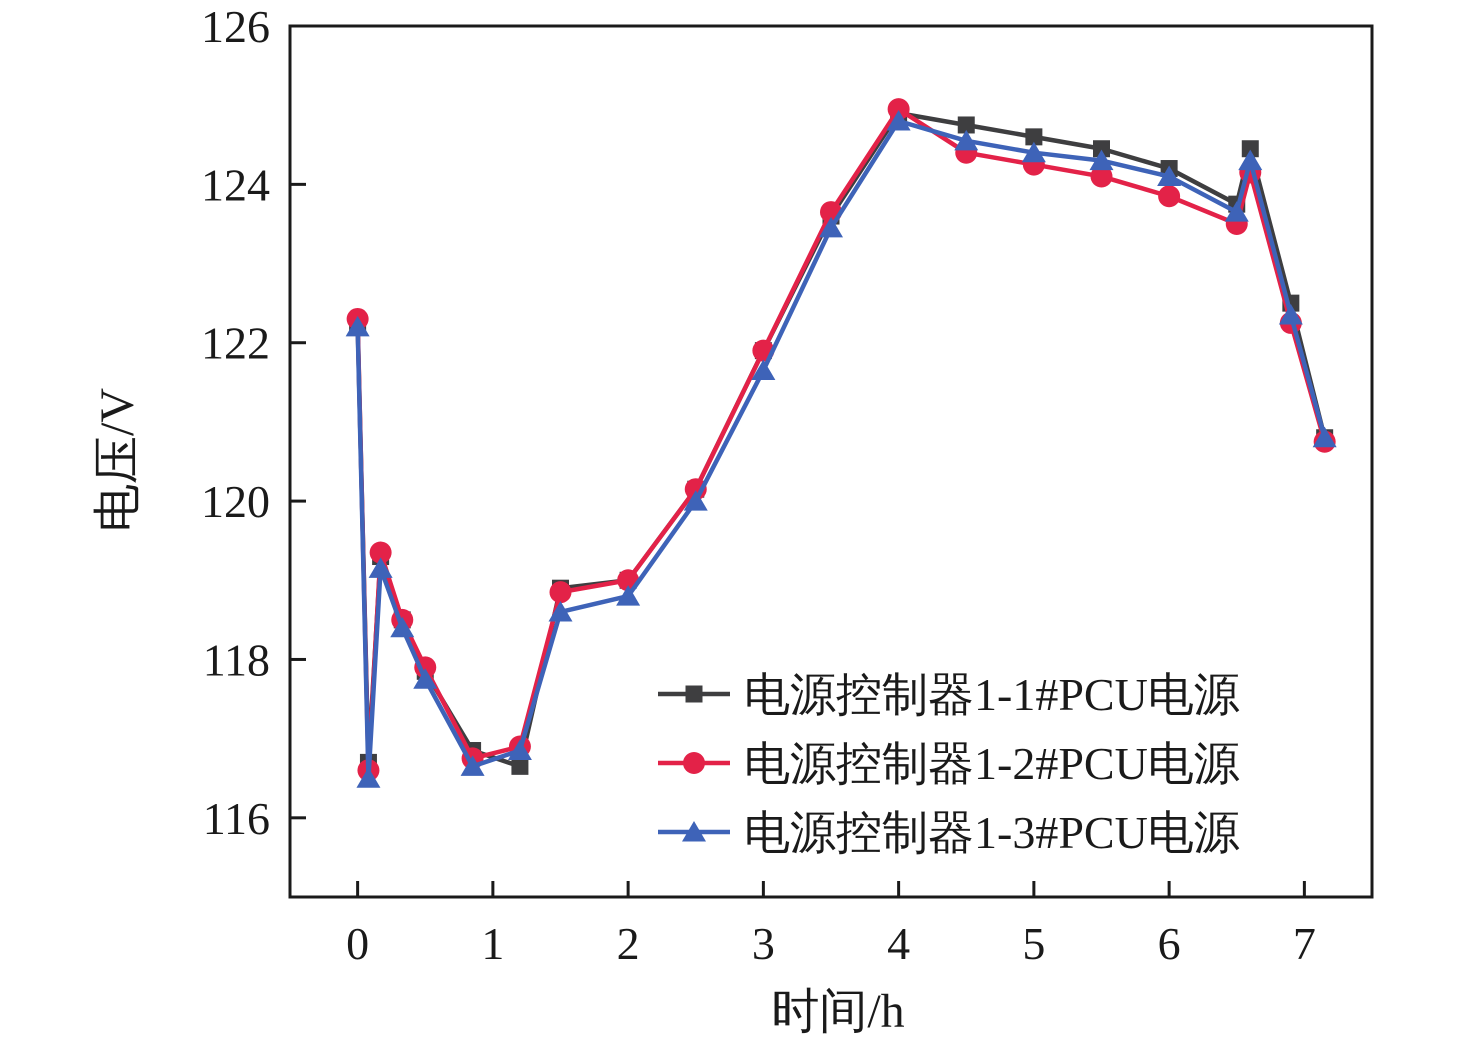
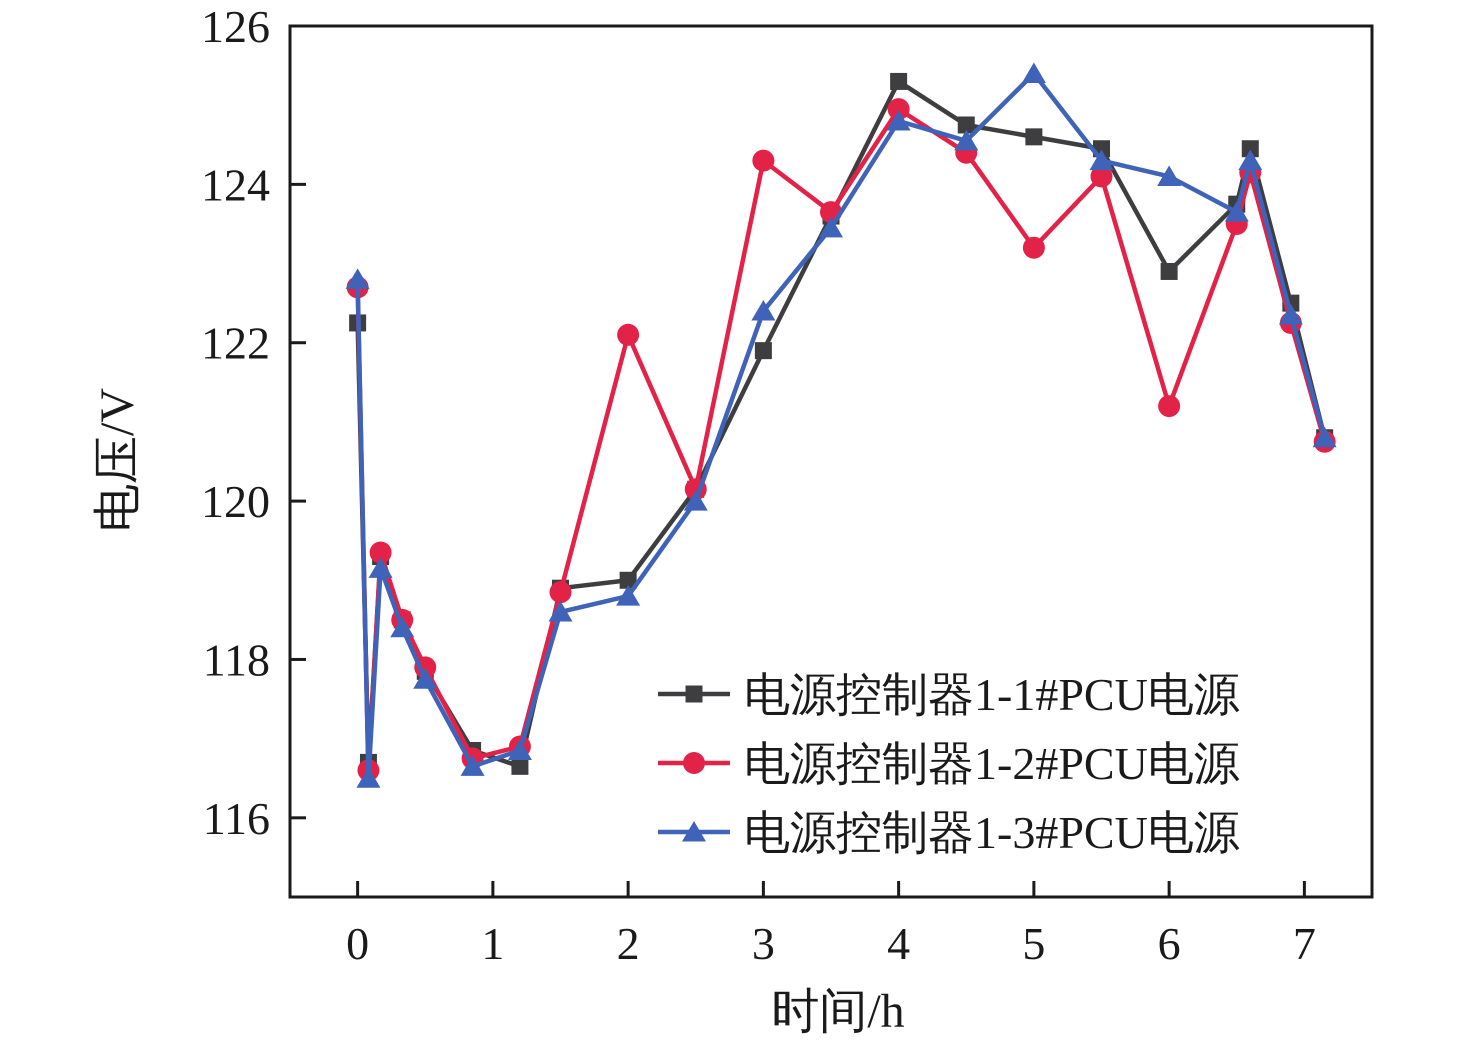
电源控制器1-2#PCU电源/0: 122.3 -> 122.7
电源控制器1-3#PCU电源/0: 122.2 -> 122.8
电源控制器1-2#PCU电源/2: 119.0 -> 122.1
电源控制器1-2#PCU电源/3: 121.9 -> 124.3
电源控制器1-3#PCU电源/3: 121.7 -> 122.4
电源控制器1-1#PCU电源/4: 124.9 -> 125.3
电源控制器1-2#PCU电源/5: 124.2 -> 123.2
电源控制器1-3#PCU电源/5: 124.4 -> 125.4
电源控制器1-1#PCU电源/6: 124.2 -> 122.9
电源控制器1-2#PCU电源/6: 123.8 -> 121.2
